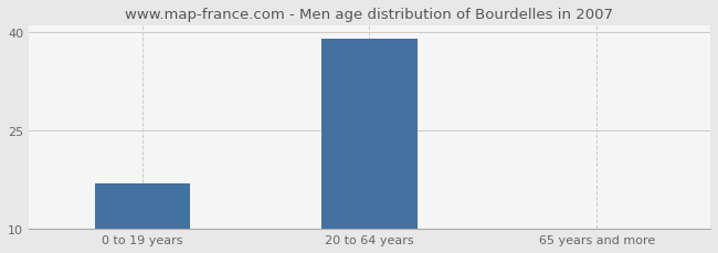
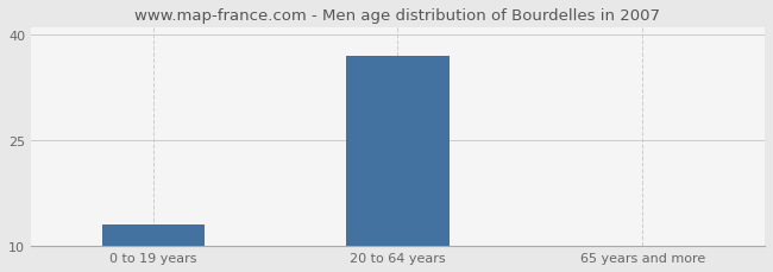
0 to 19 years: 17 -> 13
20 to 64 years: 39 -> 37
